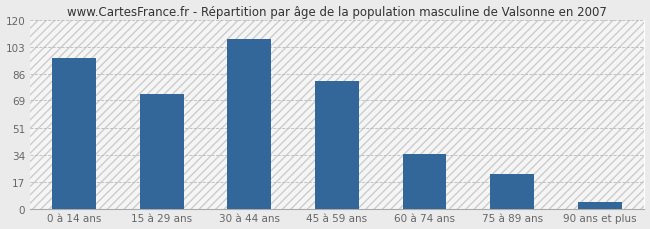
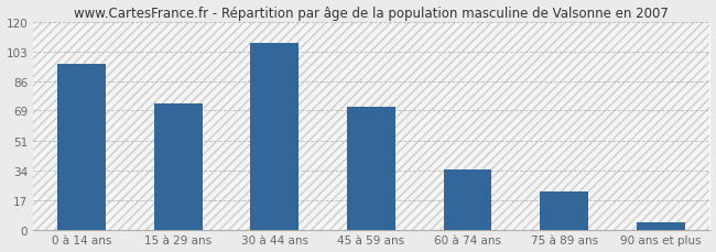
45 à 59 ans: 81 -> 71
